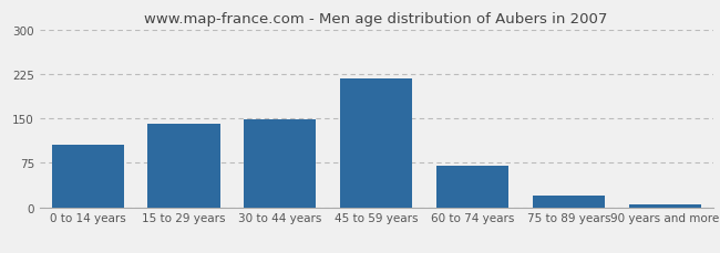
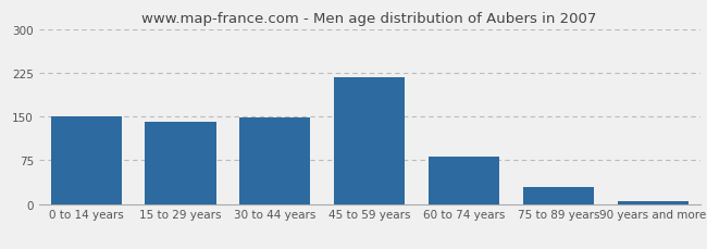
0 to 14 years: 106 -> 150
60 to 74 years: 70 -> 82
75 to 89 years: 20 -> 30
